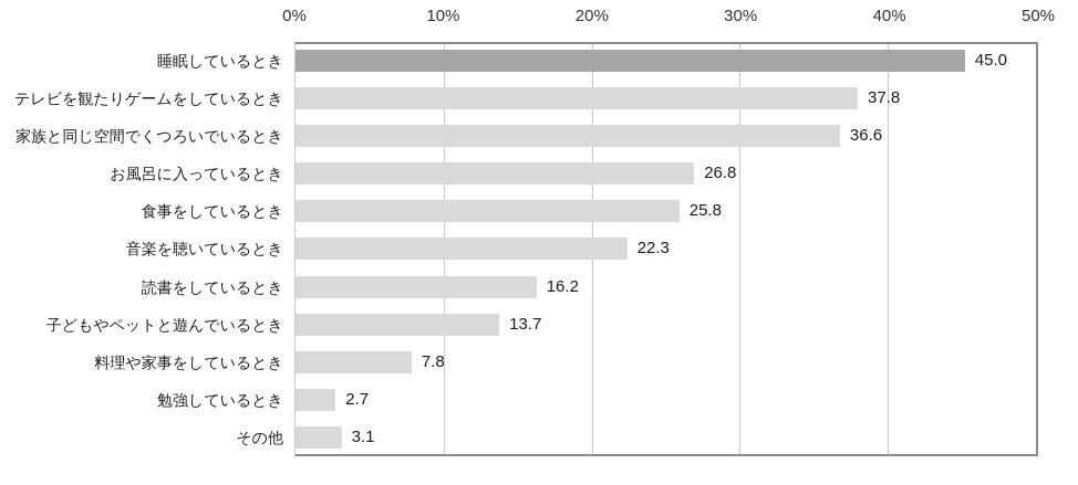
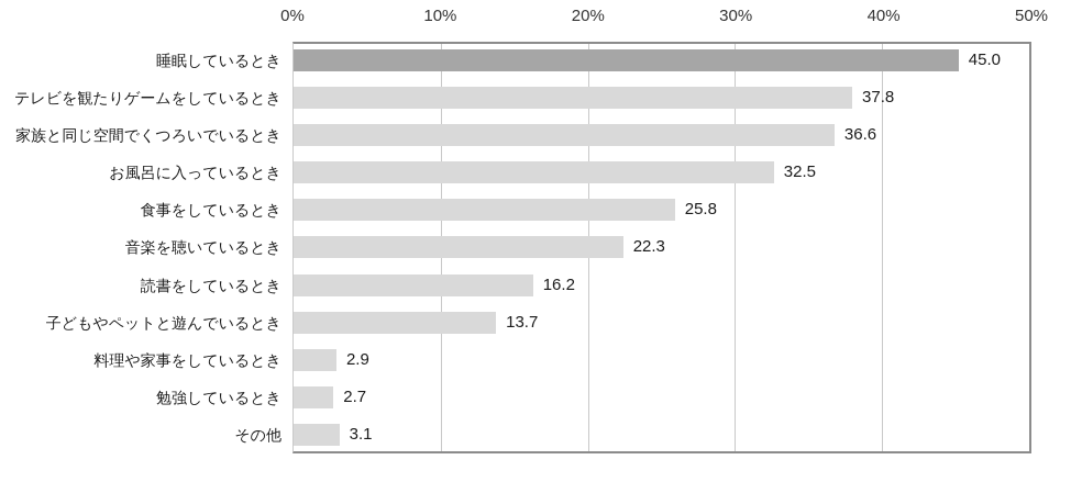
お風呂に入っているとき: 26.8 -> 32.5
料理や家事をしているとき: 7.8 -> 2.9
